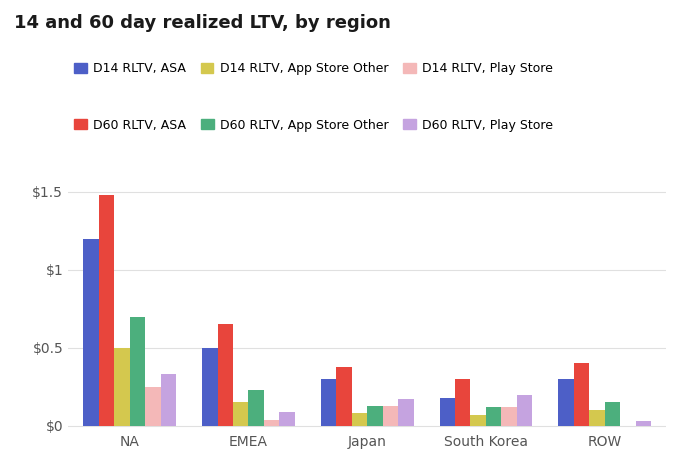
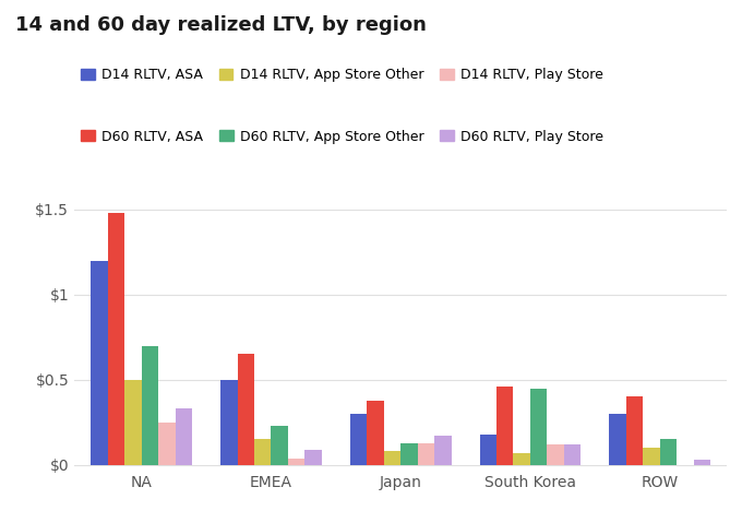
D60 RLTV, ASA/South Korea: $0.30 -> $0.46
D60 RLTV, App Store Other/South Korea: $0.12 -> $0.45
D60 RLTV, Play Store/South Korea: $0.20 -> $0.12
